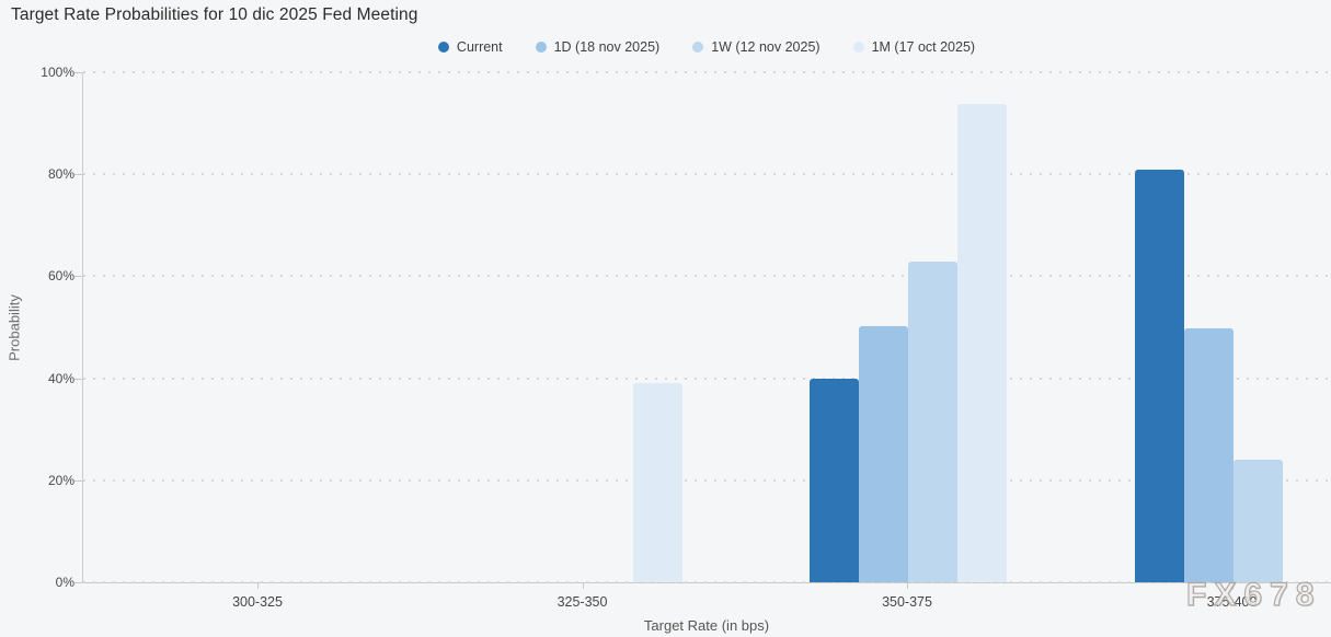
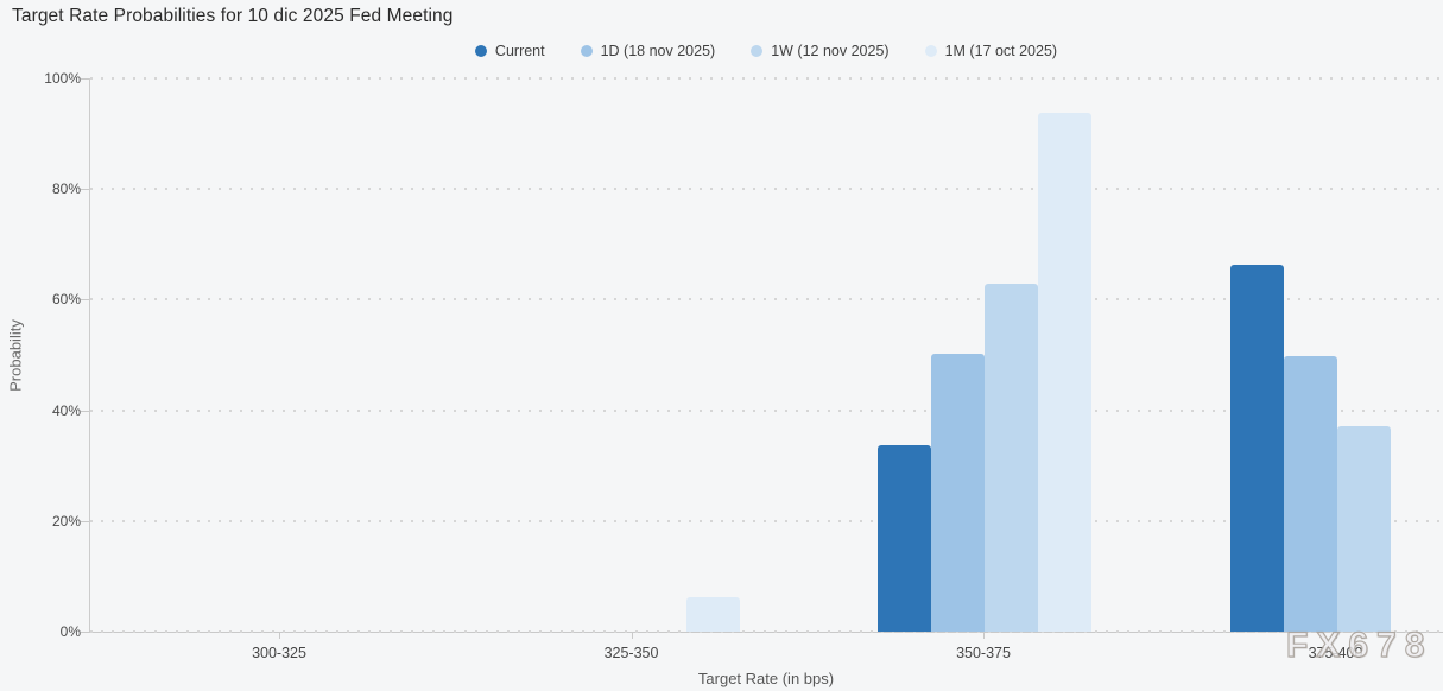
1M (17 oct 2025)/325-350: 39% -> 6%
Current/350-375: 40% -> 34%
Current/375-400: 81% -> 66%
1W (12 nov 2025)/375-400: 24% -> 37%
